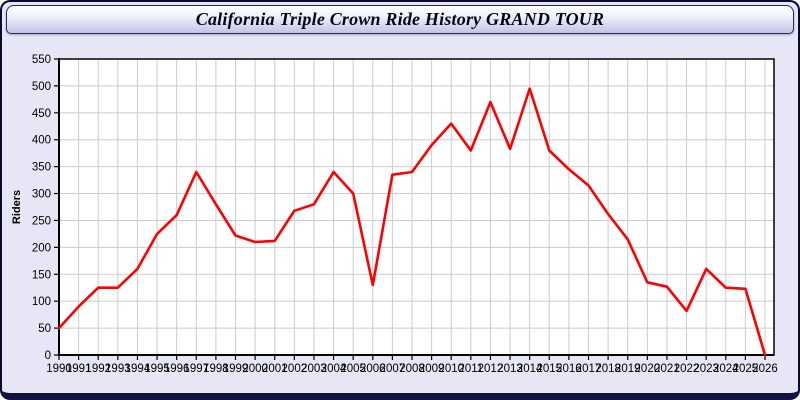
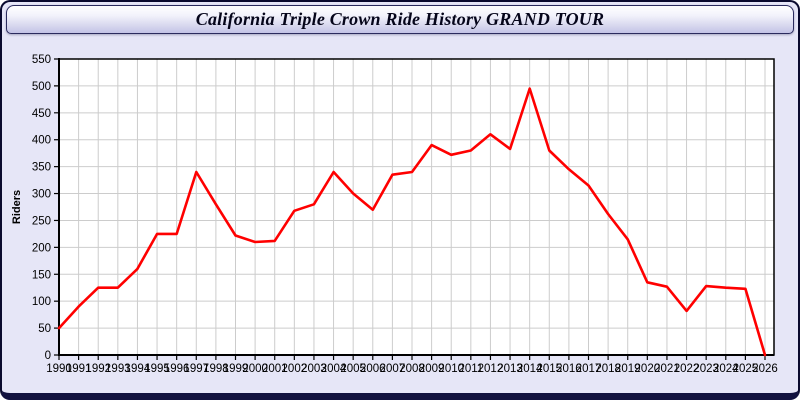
1996: 260 -> 220
2006: 130 -> 270
2010: 430 -> 370
2012: 470 -> 410
2023: 160 -> 130
